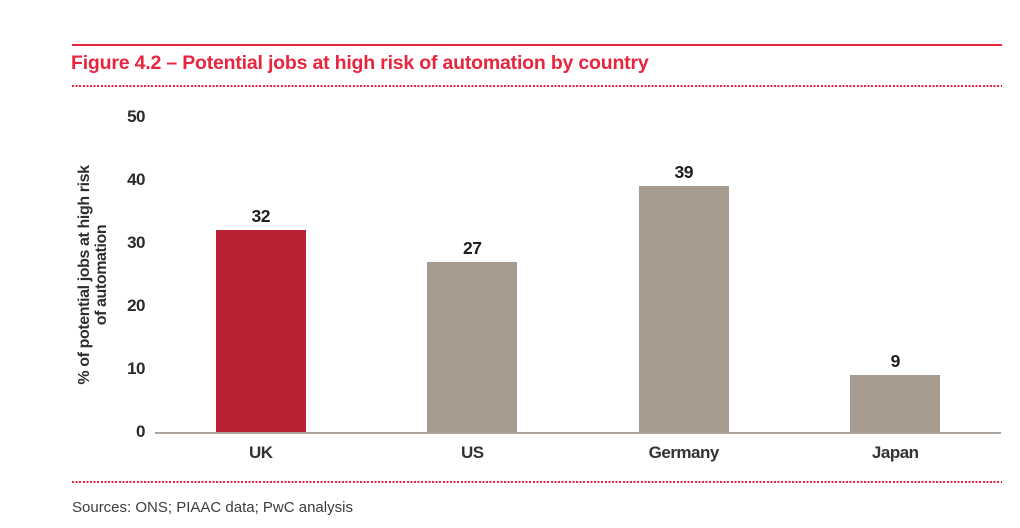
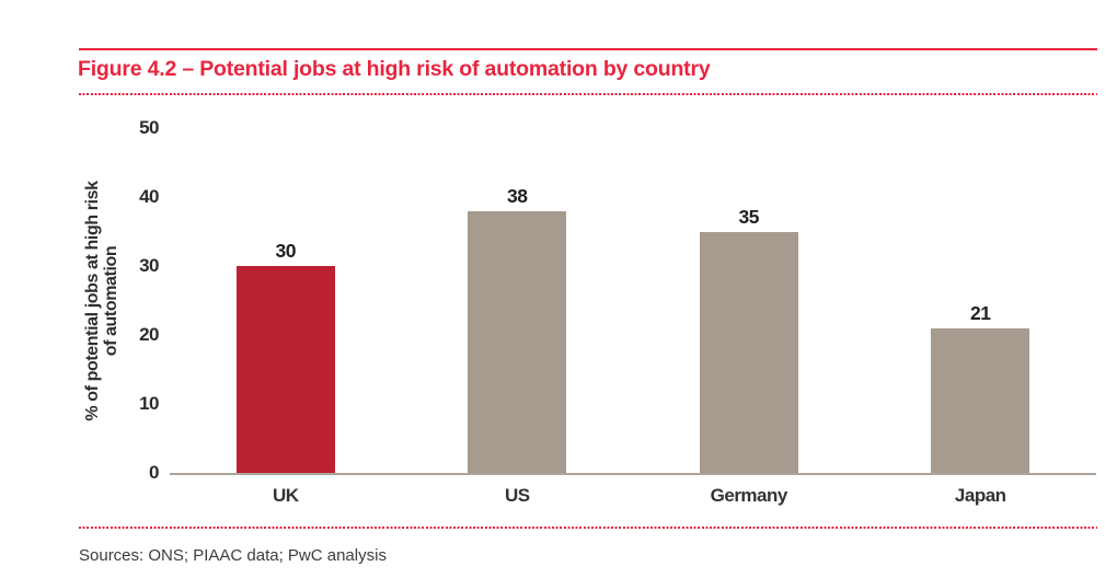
UK: 32 -> 30
US: 27 -> 38
Germany: 39 -> 35
Japan: 9 -> 21
